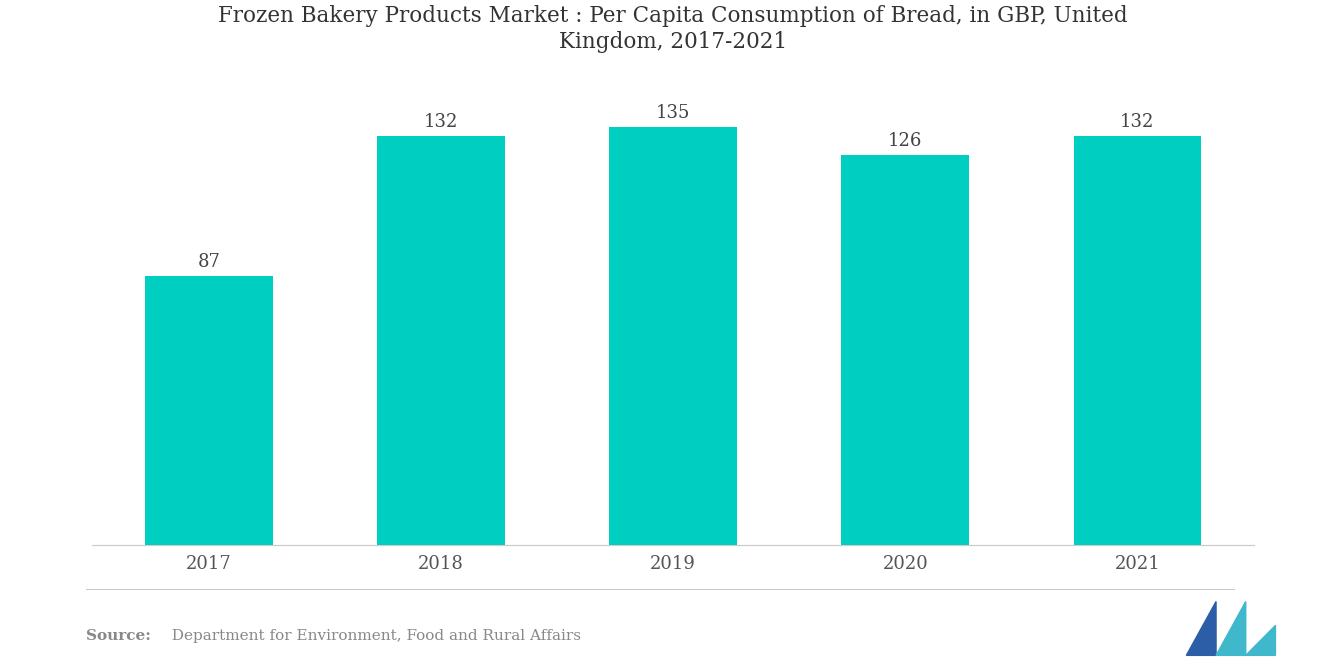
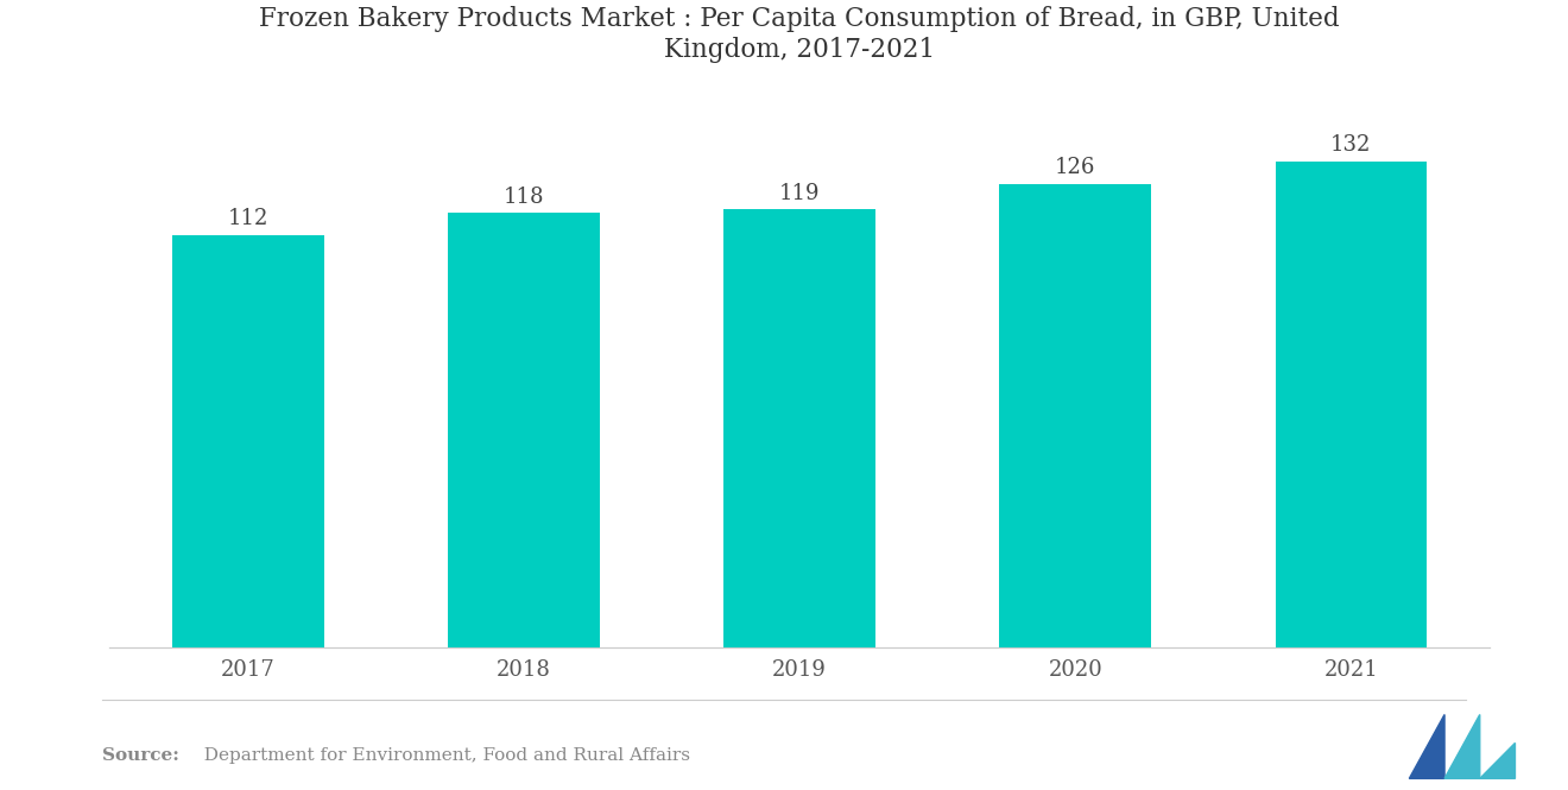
2017: 87 -> 112
2018: 132 -> 118
2019: 135 -> 119
